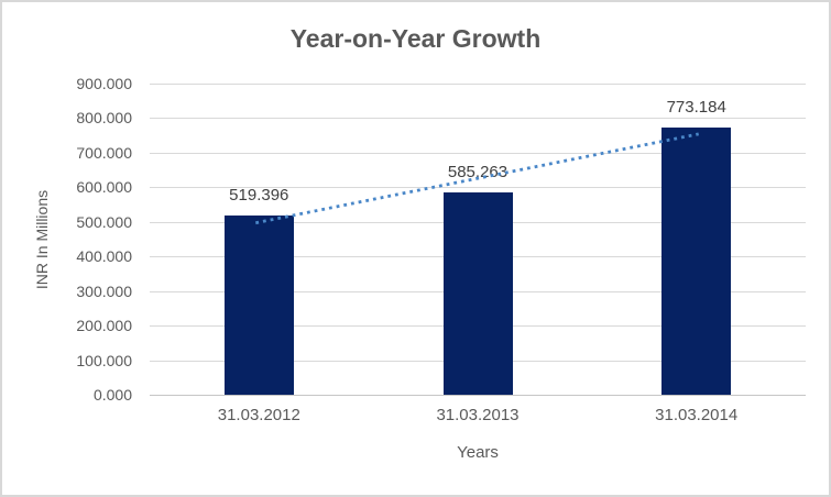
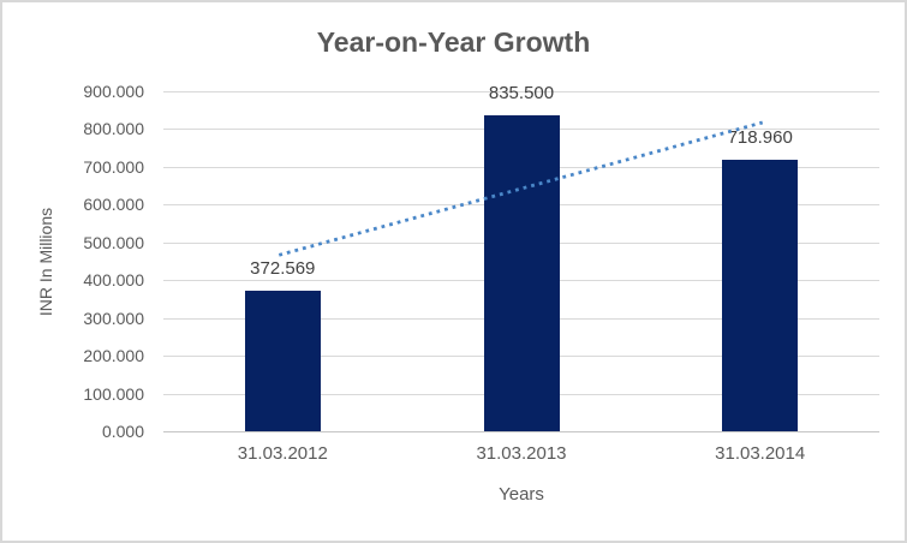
31.03.2012: 519.396 -> 372.569
31.03.2013: 585.263 -> 835.500
31.03.2014: 773.184 -> 718.960
